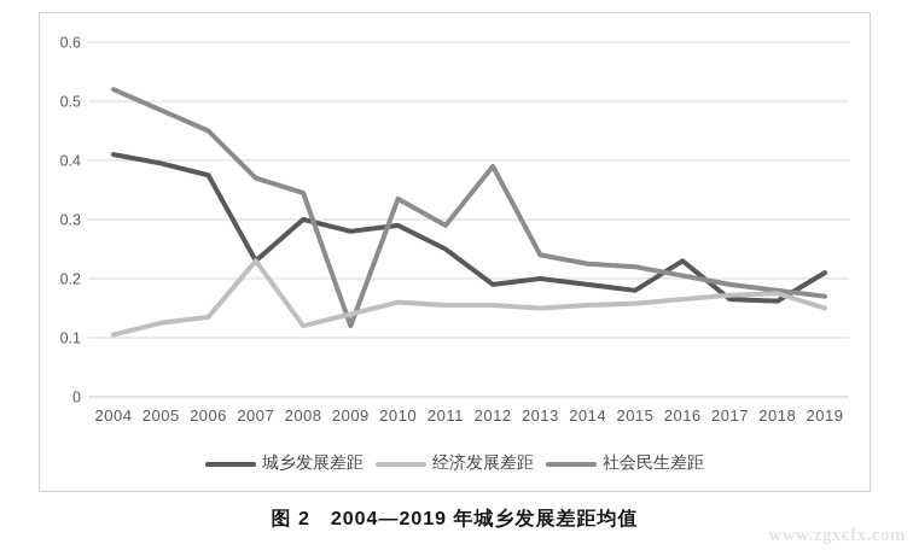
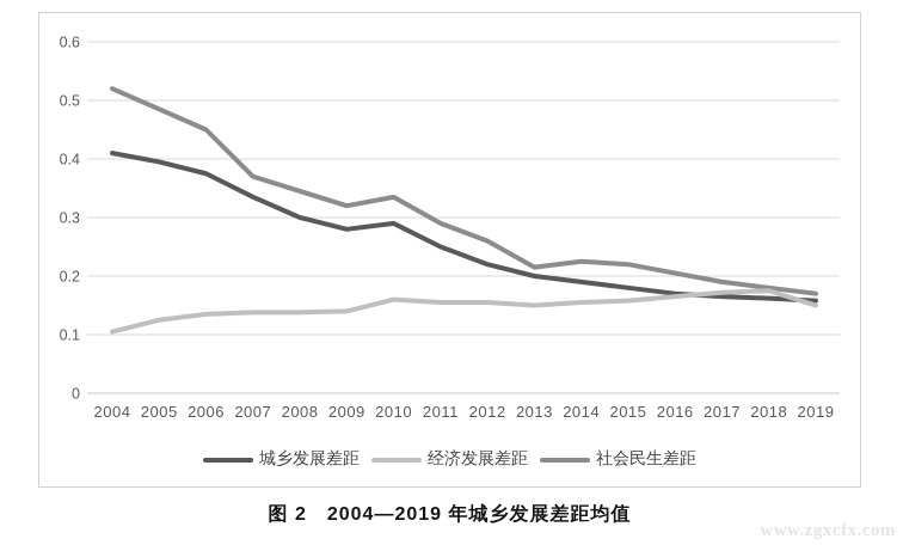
城乡发展差距/2007: 0.23 -> 0.34
经济发展差距/2007: 0.23 -> 0.14
经济发展差距/2008: 0.12 -> 0.14
社会民生差距/2009: 0.12 -> 0.32
城乡发展差距/2012: 0.19 -> 0.22
社会民生差距/2012: 0.39 -> 0.26
社会民生差距/2013: 0.24 -> 0.21
城乡发展差距/2016: 0.23 -> 0.17
城乡发展差距/2019: 0.21 -> 0.16
